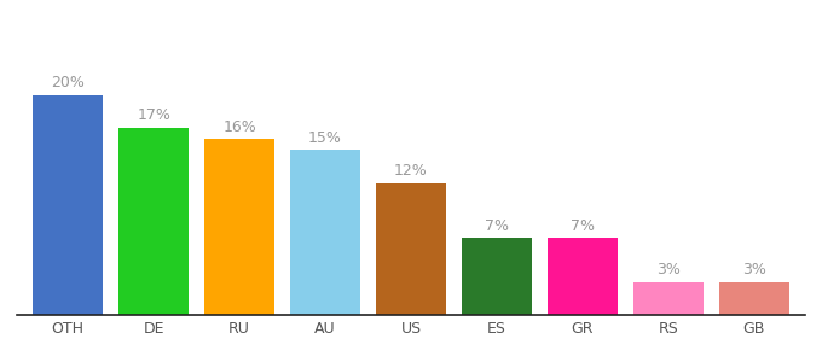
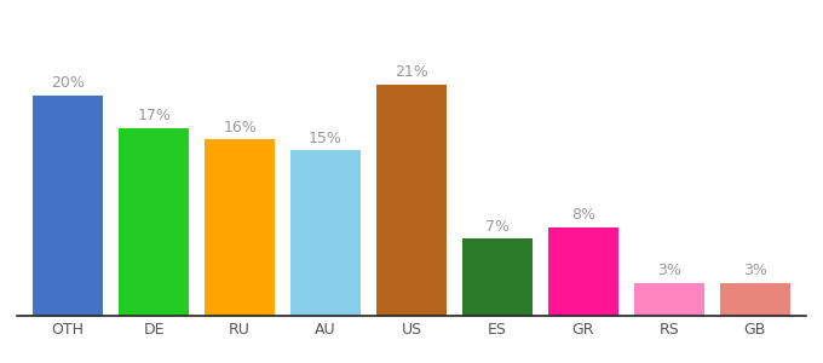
US: 12% -> 21%
GR: 7% -> 8%
